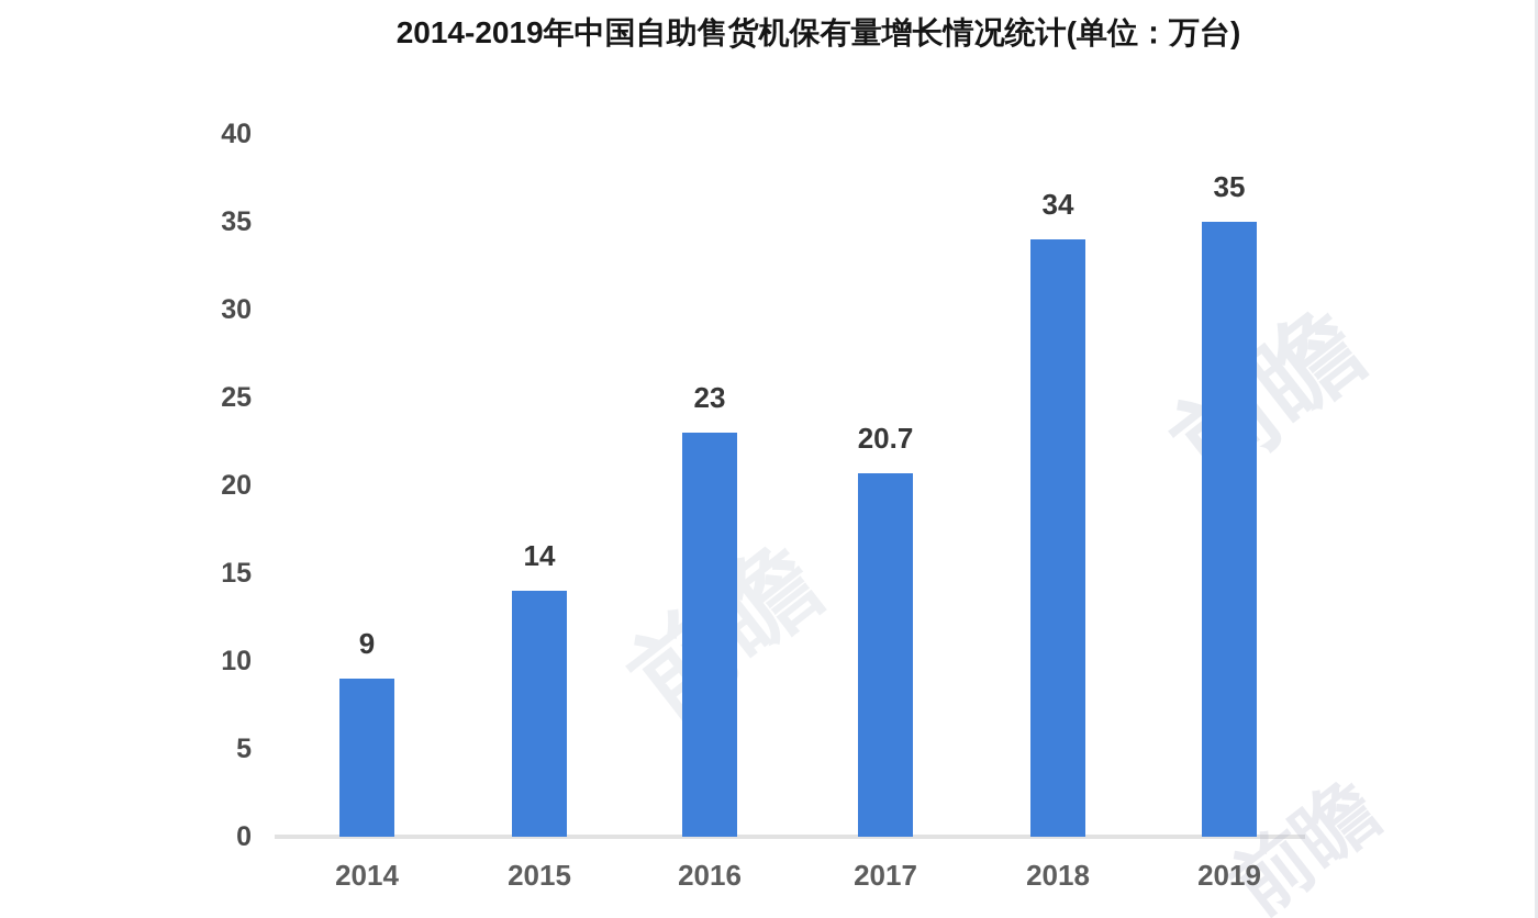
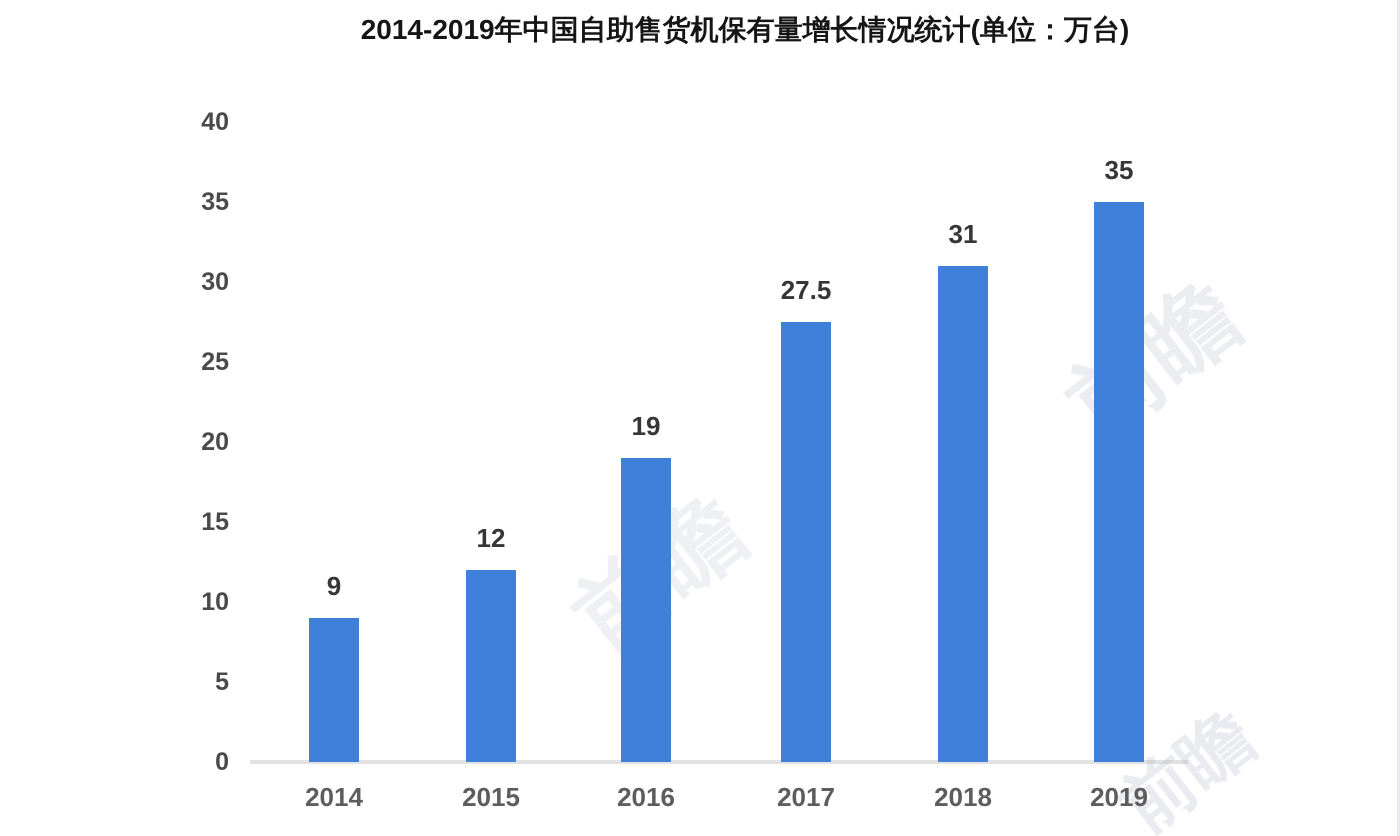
2015: 14 -> 12
2016: 23 -> 19
2017: 20.7 -> 27.5
2018: 34 -> 31
